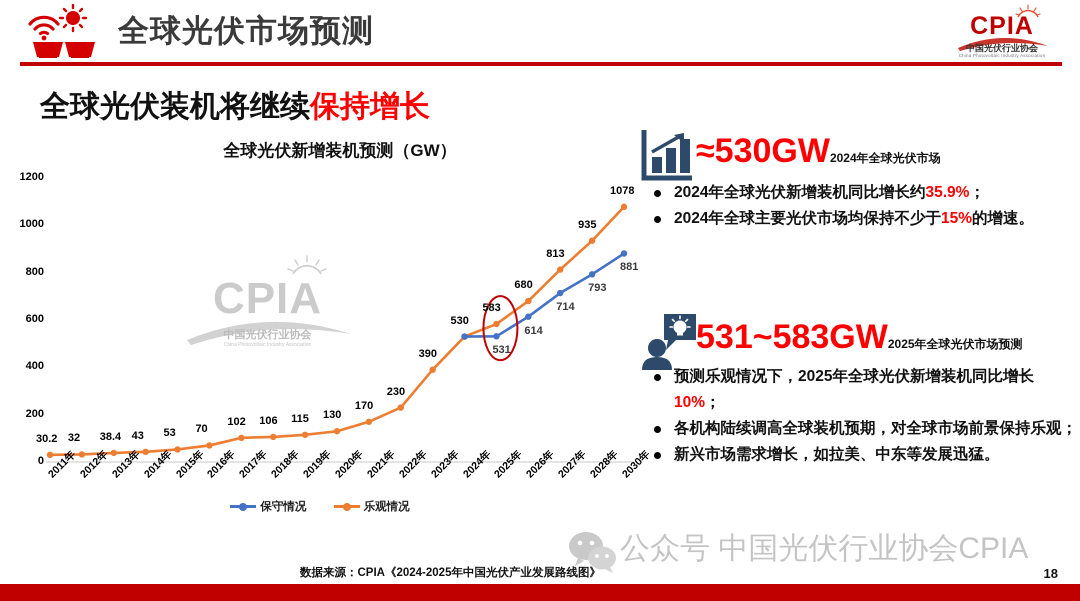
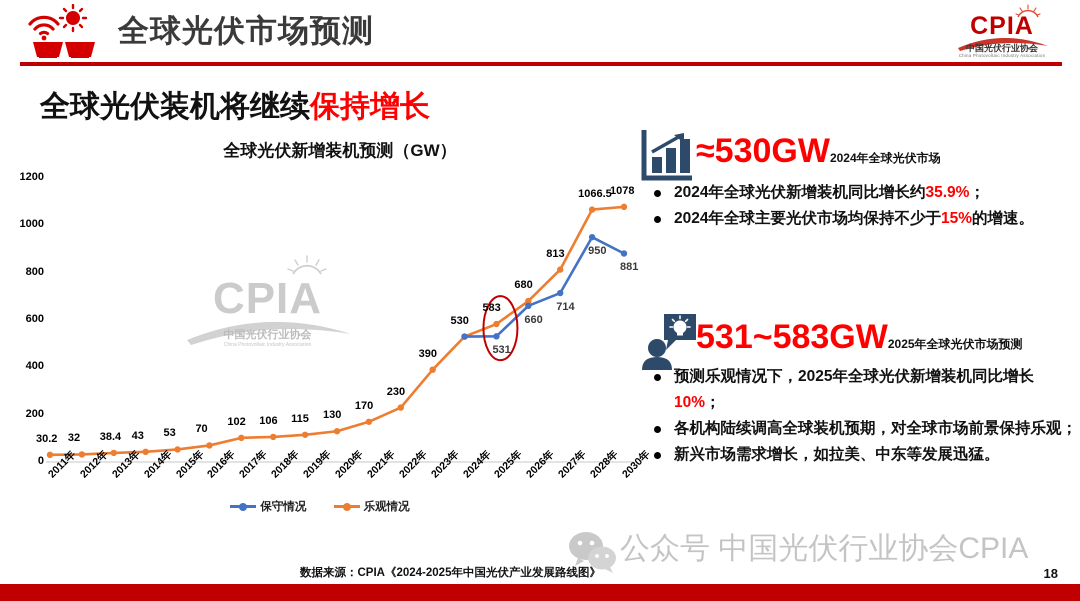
保守情况/2026年: 614 -> 660
乐观情况/2028年: 935 -> 1066.5
保守情况/2028年: 793 -> 950
